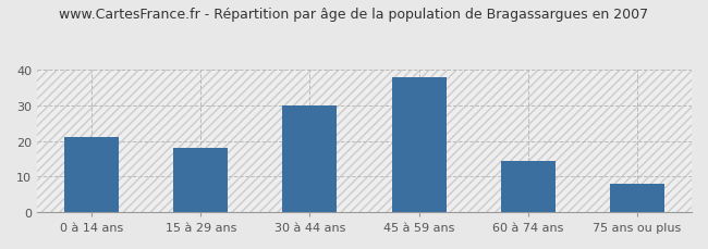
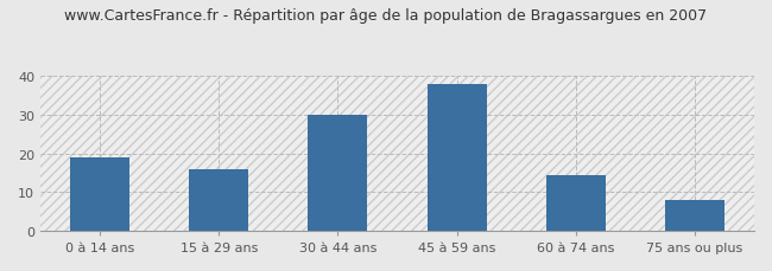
0 à 14 ans: 21.0 -> 19.0
15 à 29 ans: 18.0 -> 16.0
